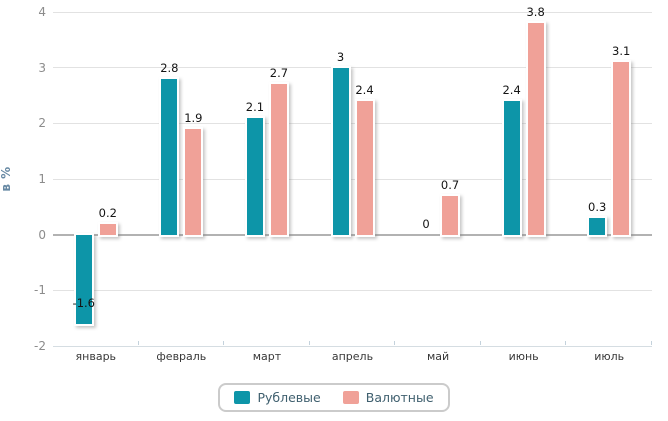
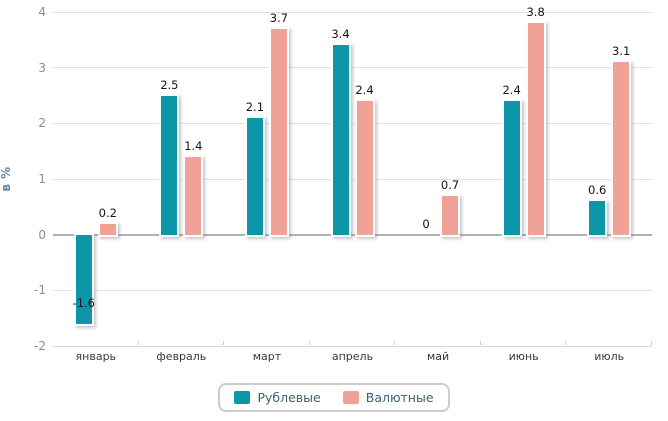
Рублевые/февраль: 2.8 -> 2.5
Валютные/февраль: 1.9 -> 1.4
Валютные/март: 2.7 -> 3.7
Рублевые/апрель: 3 -> 3.4
Рублевые/июль: 0.3 -> 0.6
